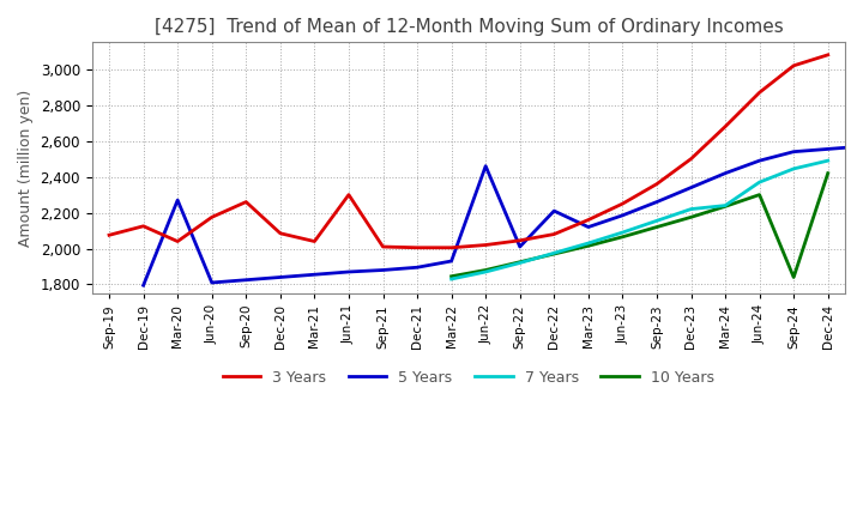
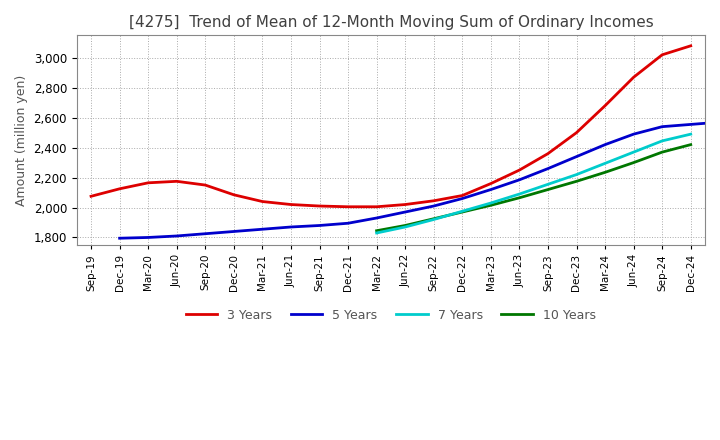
3 Years/Mar-20: 2,040 -> 2,160
5 Years/Mar-20: 2,270 -> 1,800
3 Years/Sep-20: 2,260 -> 2,150
3 Years/Jun-21: 2,300 -> 2,020
5 Years/Jun-22: 2,460 -> 1,970
5 Years/Dec-22: 2,210 -> 2,060
7 Years/Mar-24: 2,240 -> 2,300
10 Years/Sep-24: 1,840 -> 2,370
